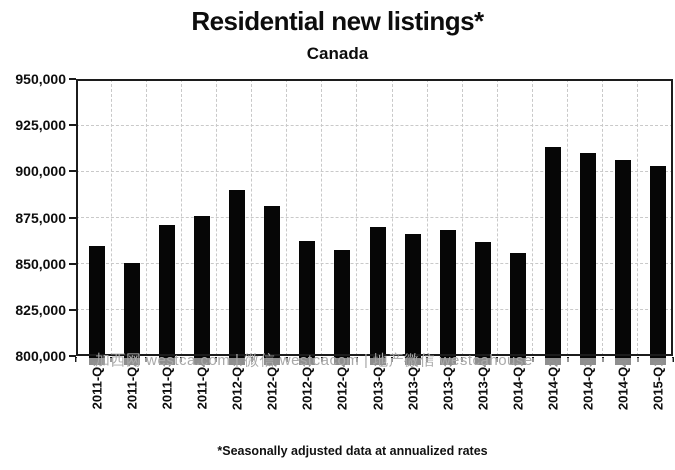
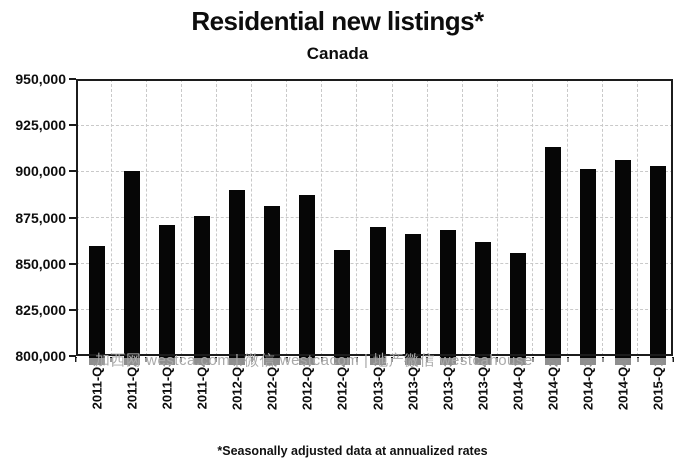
2011-Q2: 850000 -> 900000
2012-Q3: 862000 -> 887000
2014-Q3: 910000 -> 901000
